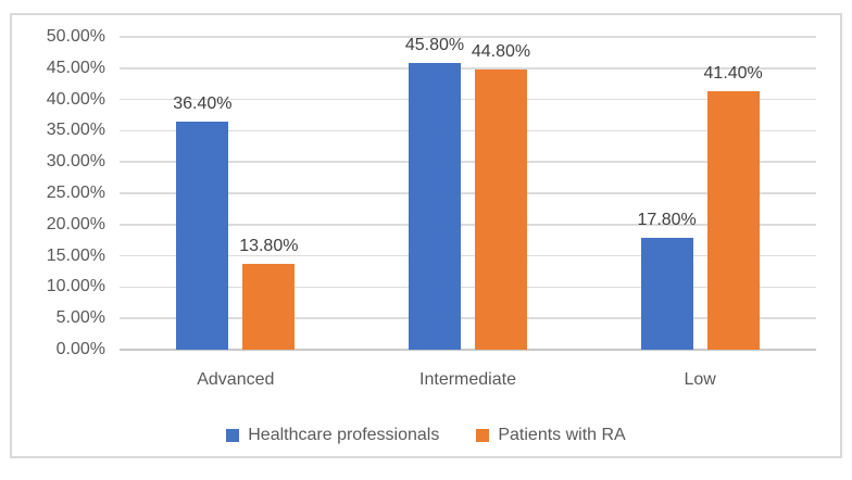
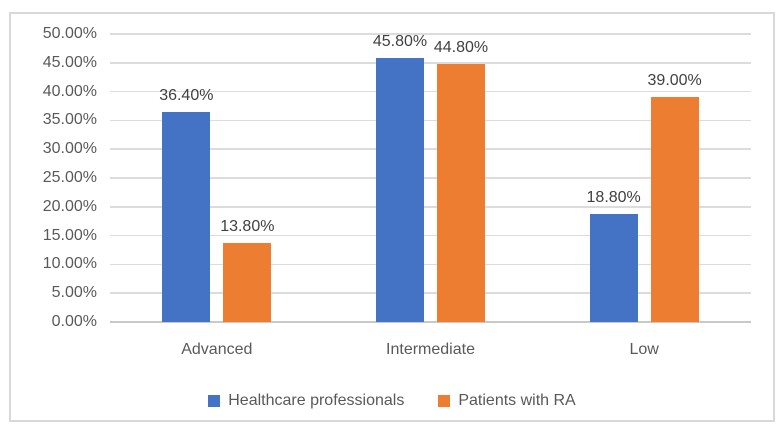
Healthcare professionals/Low: 17.80% -> 18.80%
Patients with RA/Low: 41.40% -> 39.00%
